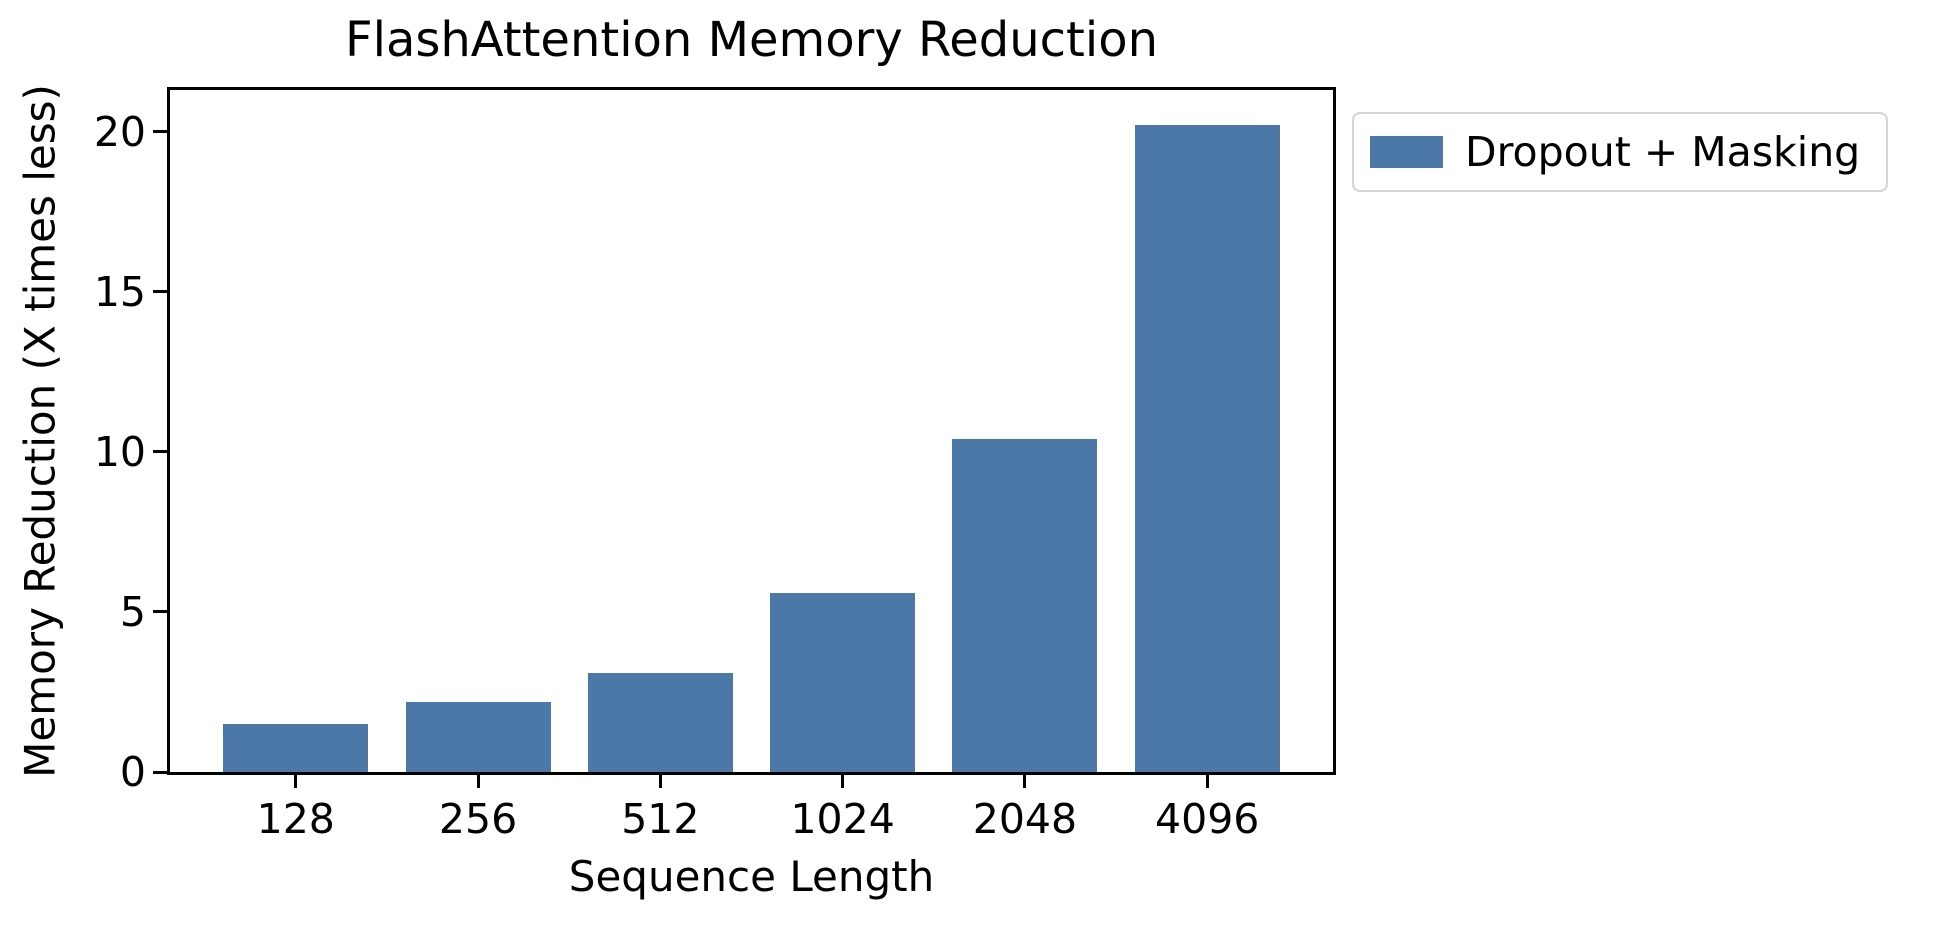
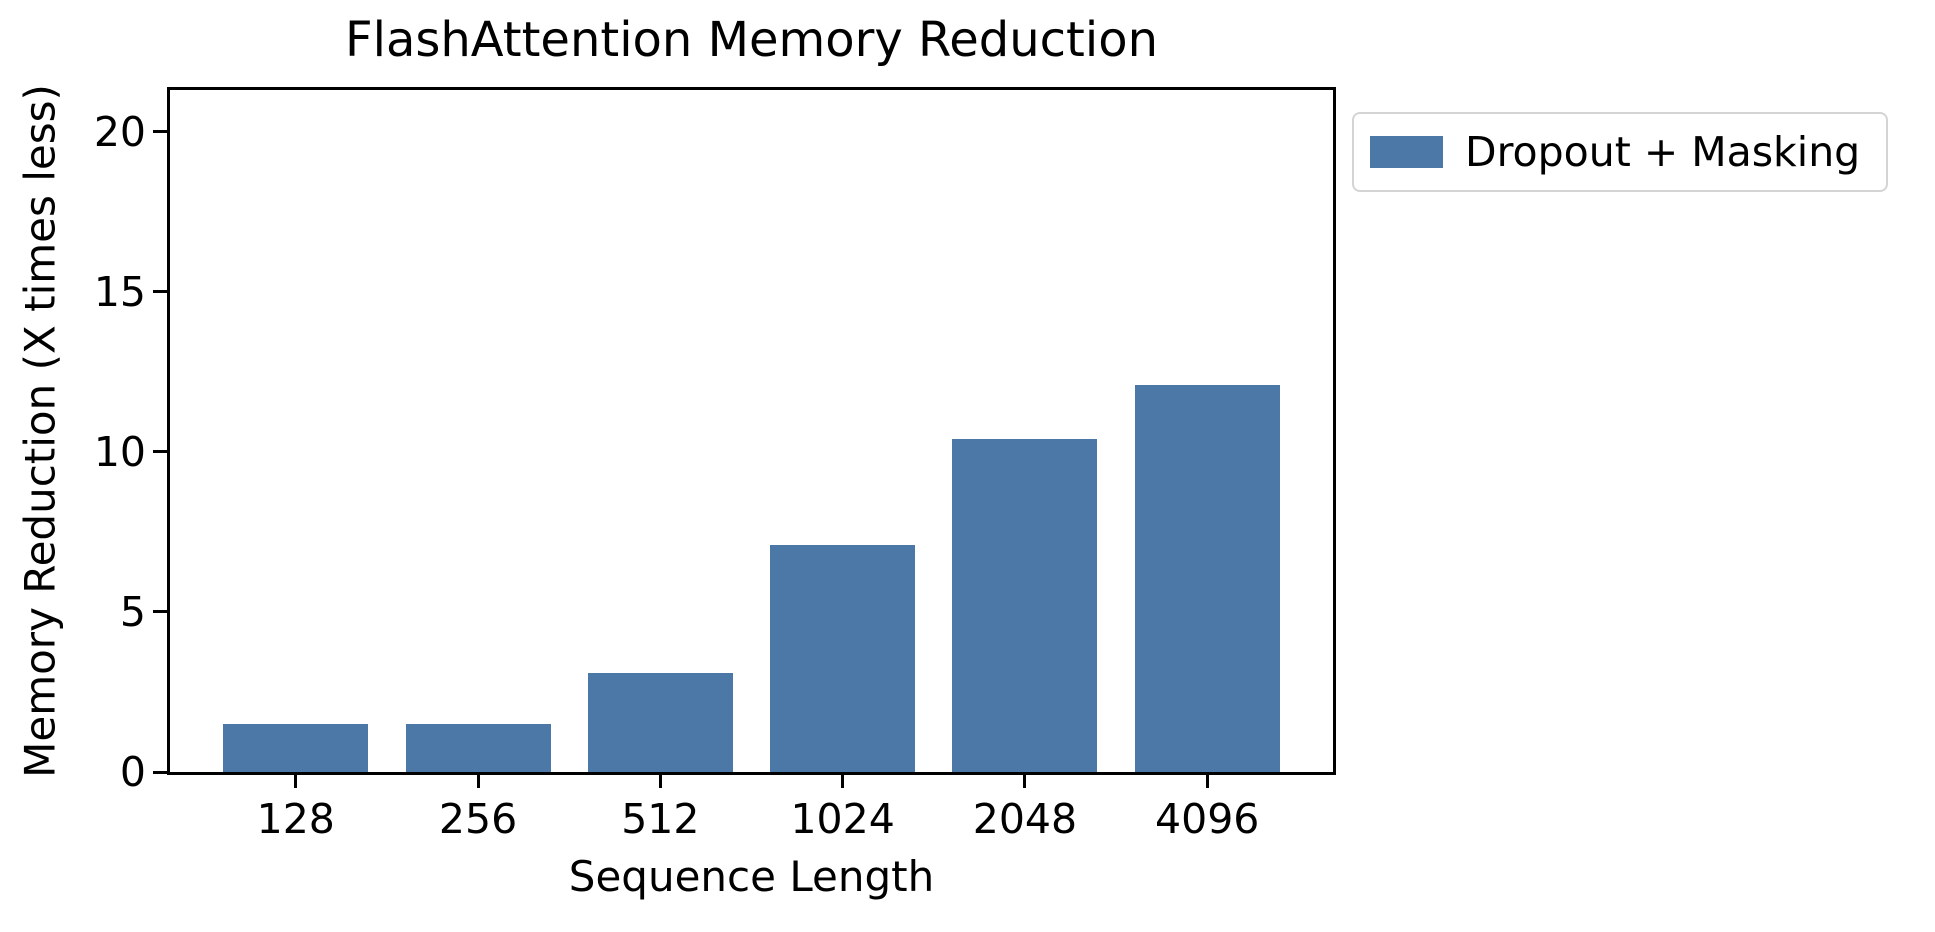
256: 2.2 -> 1.5
1024: 5.6 -> 7.1
4096: 20.2 -> 12.1
